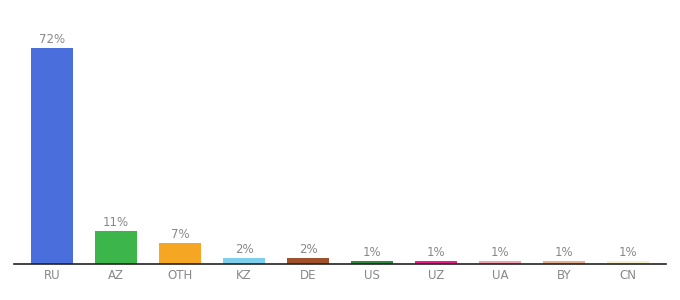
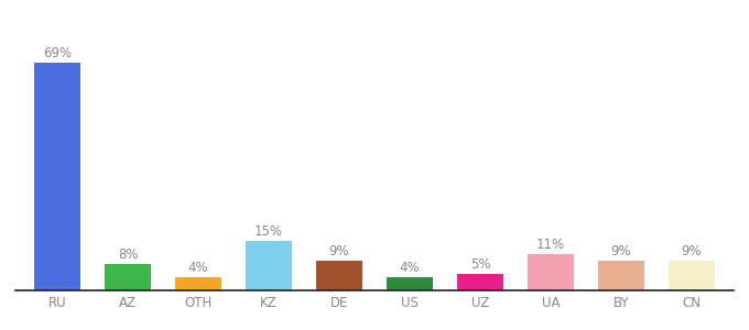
RU: 72% -> 69%
AZ: 11% -> 8%
OTH: 7% -> 4%
KZ: 2% -> 15%
DE: 2% -> 9%
US: 1% -> 4%
UZ: 1% -> 5%
UA: 1% -> 11%
BY: 1% -> 9%
CN: 1% -> 9%
